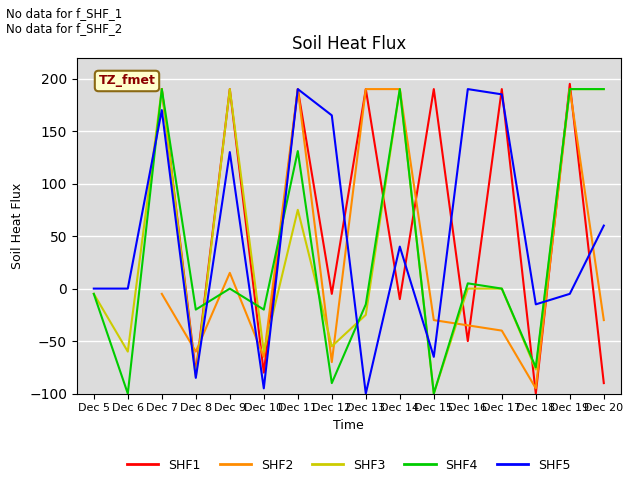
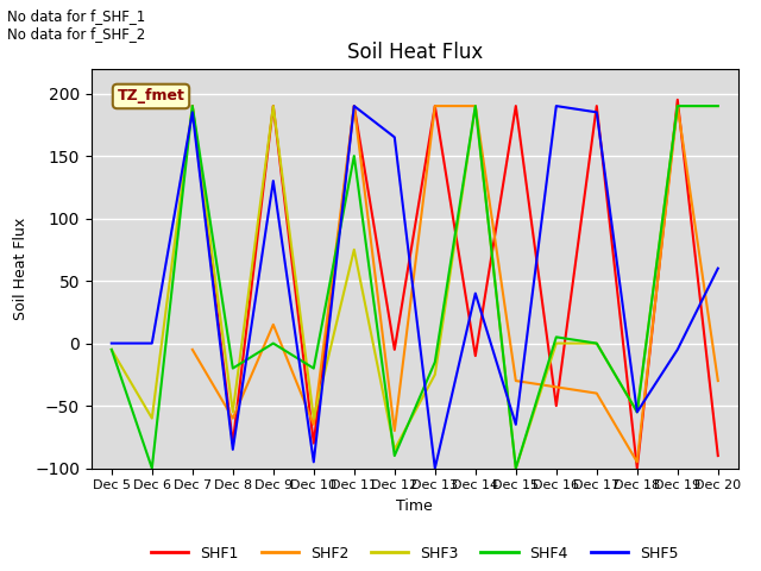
SHF5/Dec 7: 170 -> 185
SHF3/Dec 8: -84 -> -55
SHF4/Dec 11: 131 -> 150
SHF3/Dec 12: -55 -> -85
SHF3/Dec 18: -77 -> -55
SHF4/Dec 18: -75 -> -55
SHF5/Dec 18: -15 -> -55
